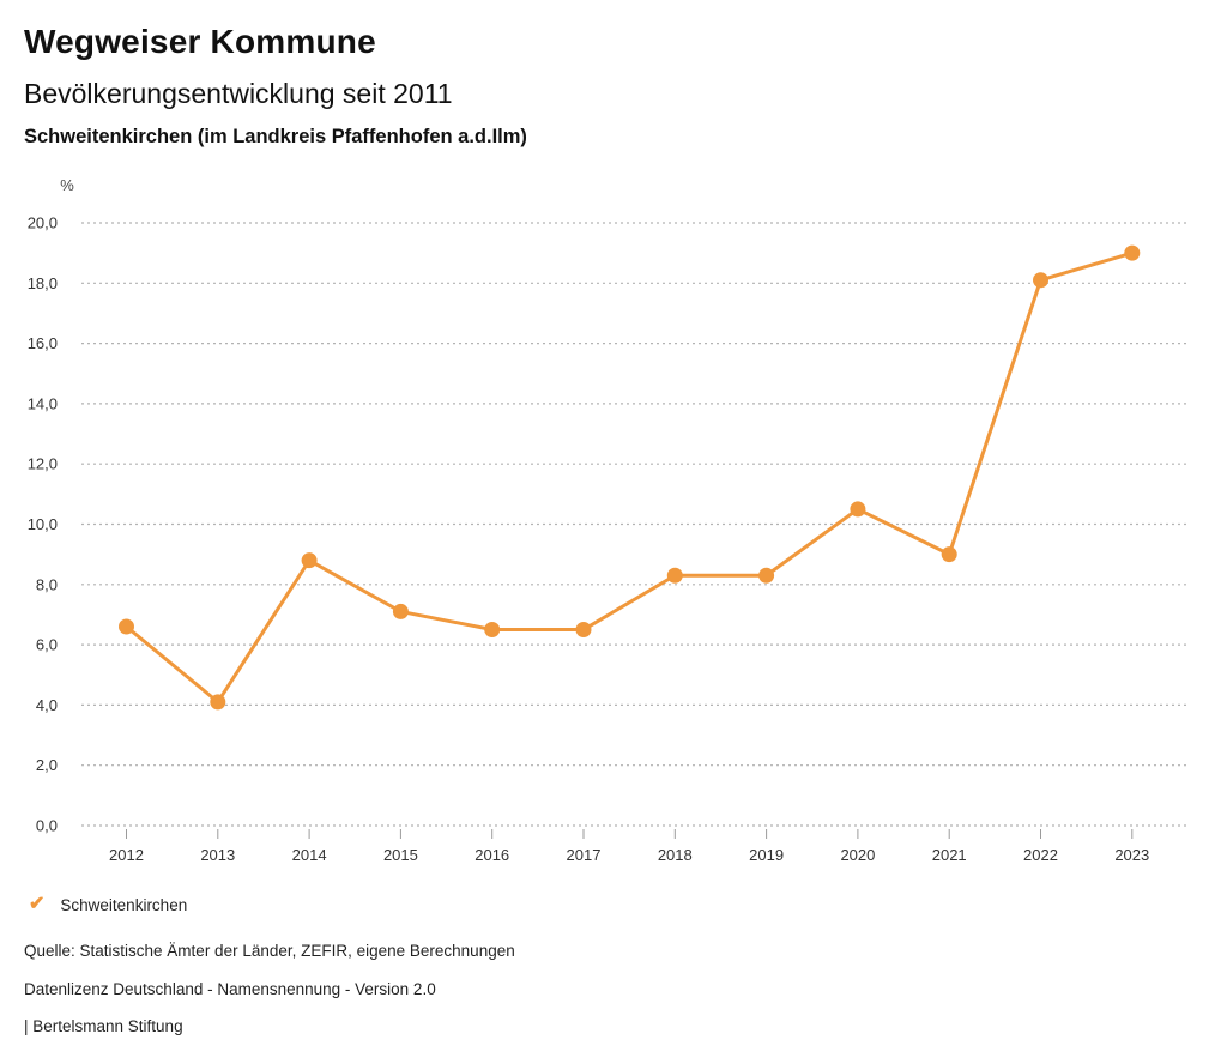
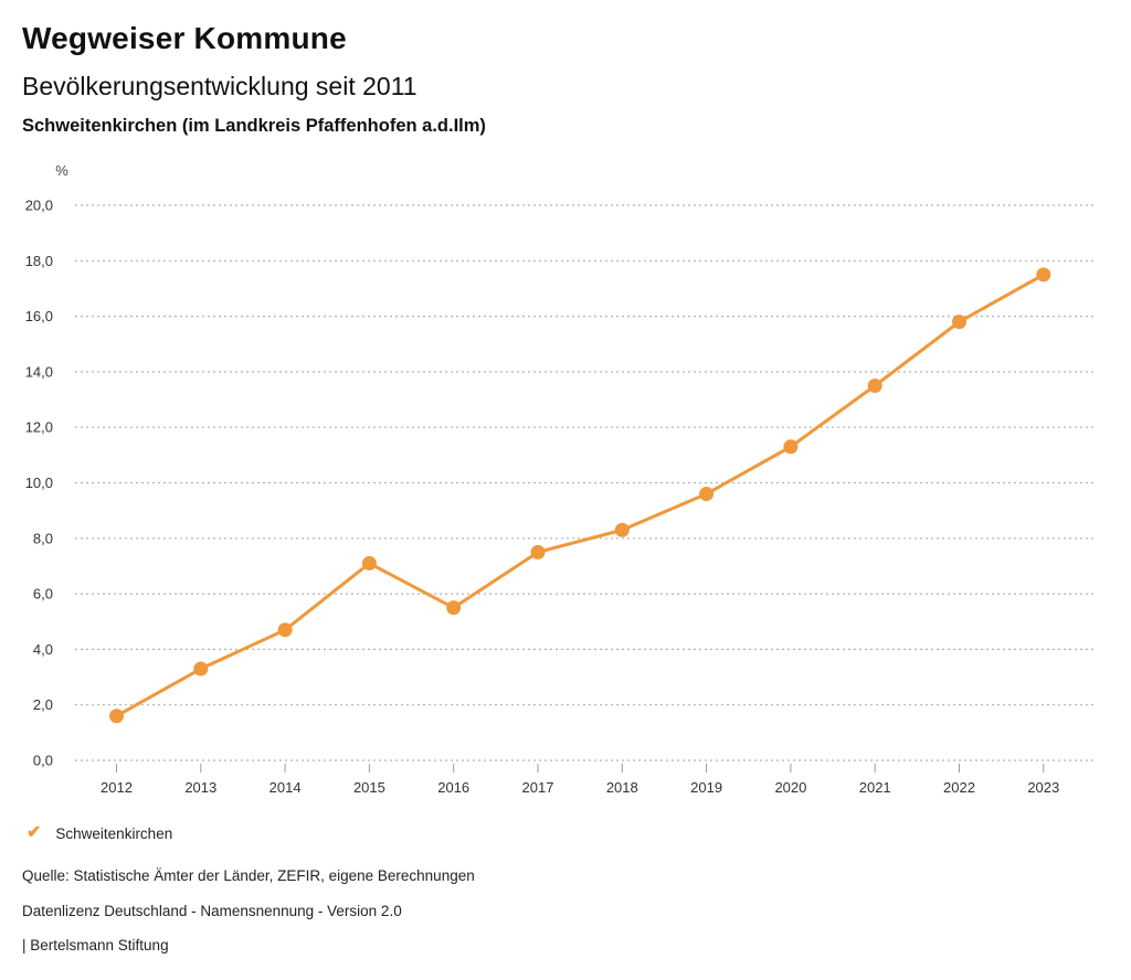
2012: 6,6 -> 1,6
2013: 4,1 -> 3,3
2014: 8,8 -> 4,7
2016: 6,5 -> 5,5
2017: 6,5 -> 7,5
2019: 8,3 -> 9,6
2020: 10,5 -> 11,3
2021: 9,0 -> 13,5
2022: 18,1 -> 15,8
2023: 19,0 -> 17,5
